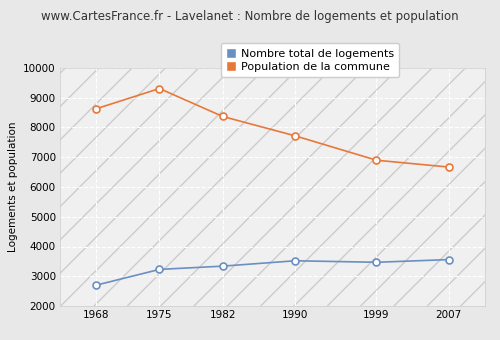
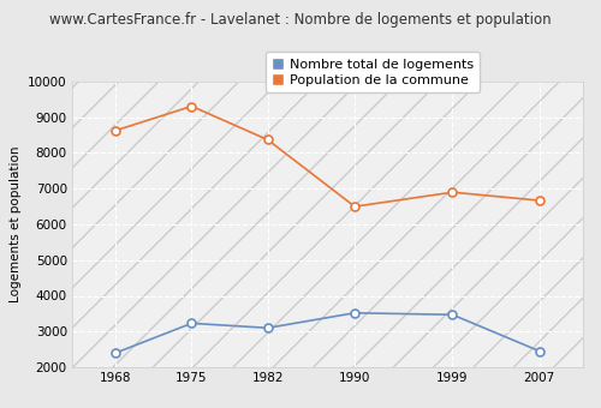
Nombre total de logements/1968: 2700 -> 2400
Nombre total de logements/1982: 3340 -> 3100
Population de la commune/1990: 7720 -> 6500
Nombre total de logements/2007: 3560 -> 2450
